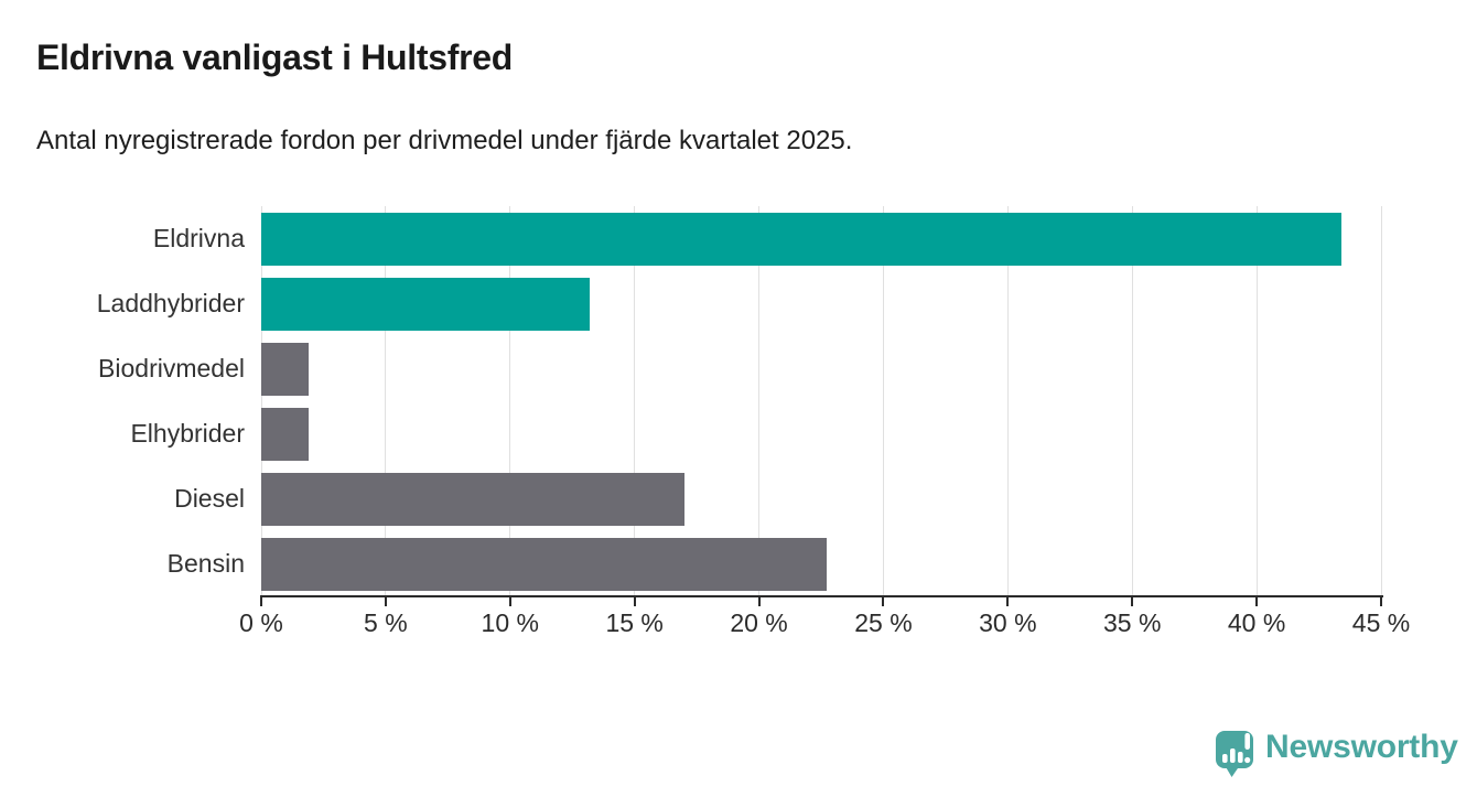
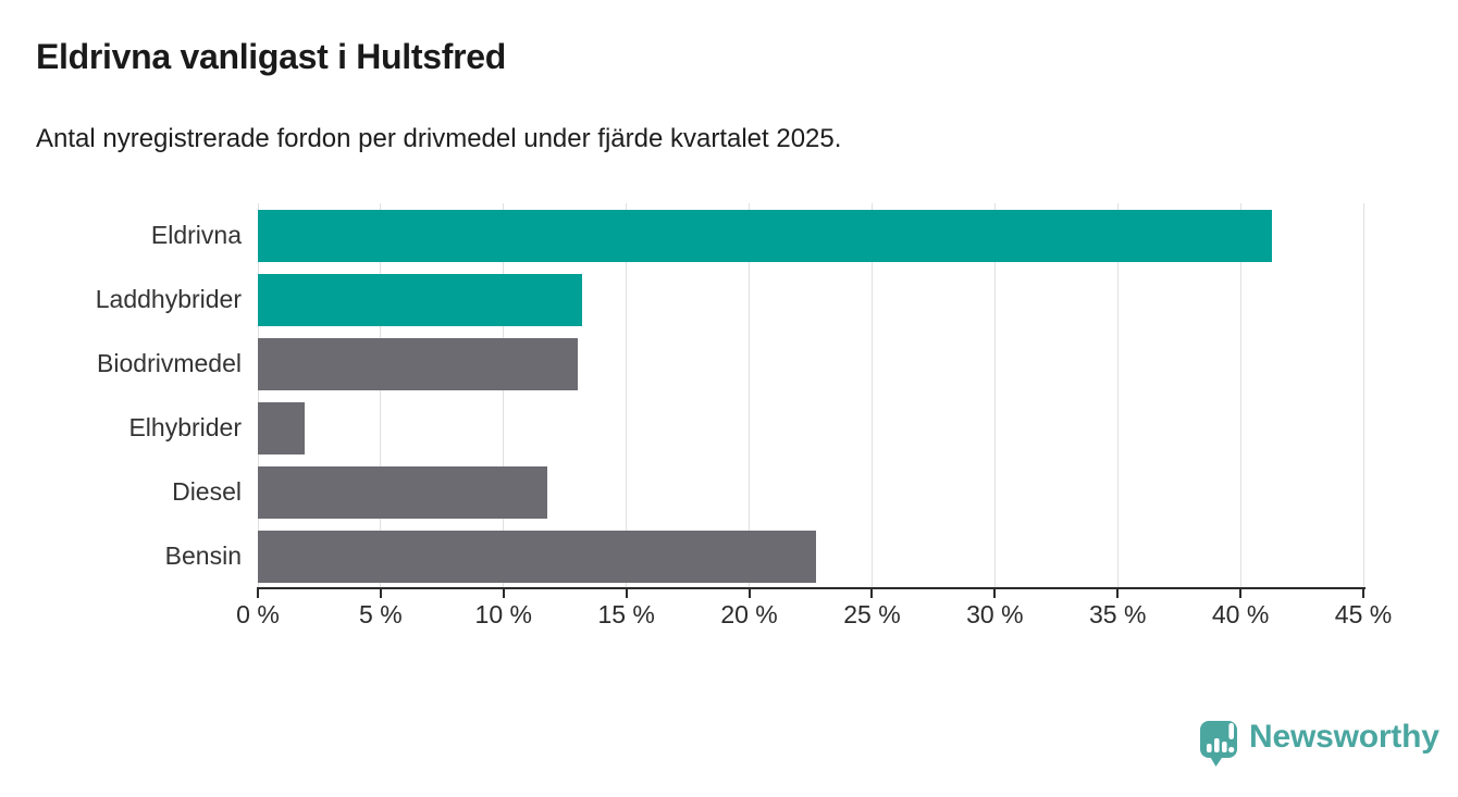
Eldrivna: 43.4% -> 41.3%
Biodrivmedel: 1.9% -> 13.0%
Diesel: 17.0% -> 11.8%
